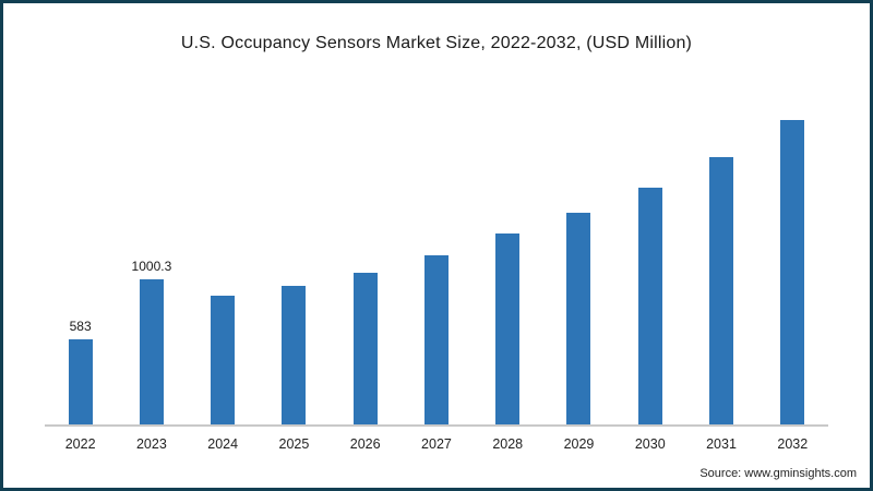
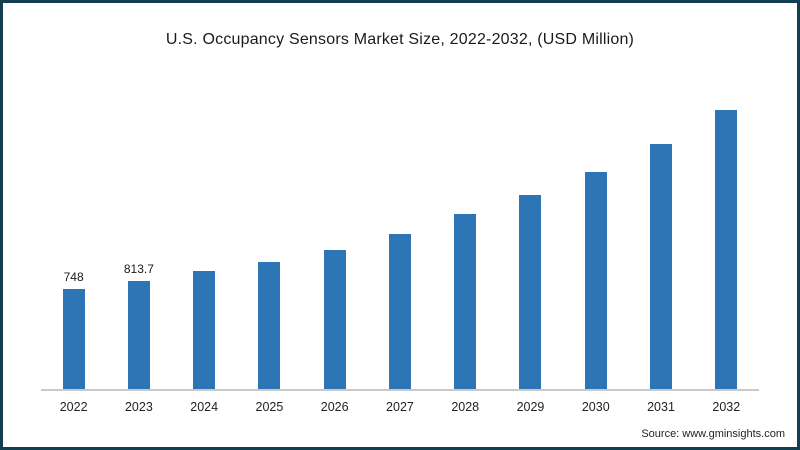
2022: 583 -> 748
2023: 1000.3 -> 813.7
